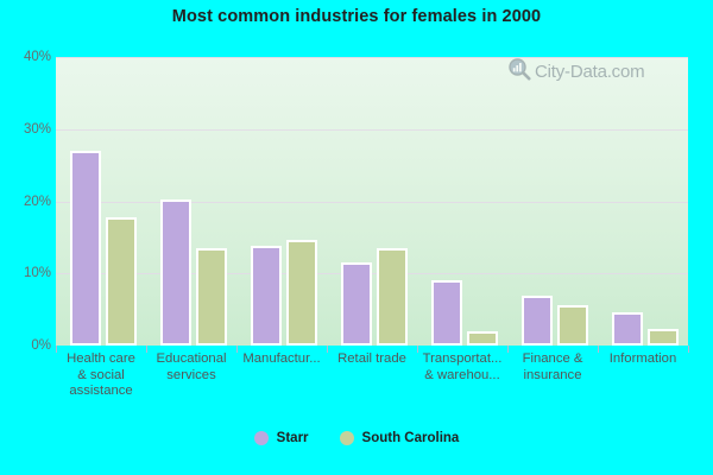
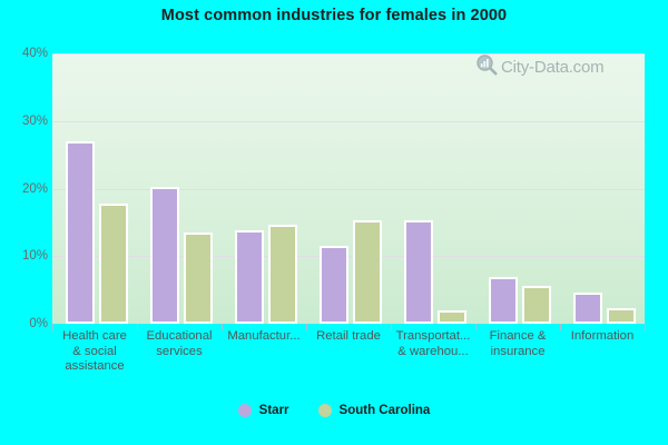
South Carolina/Retail trade: 13% -> 15%
Starr/Transportat... & warehou...: 9% -> 15%
